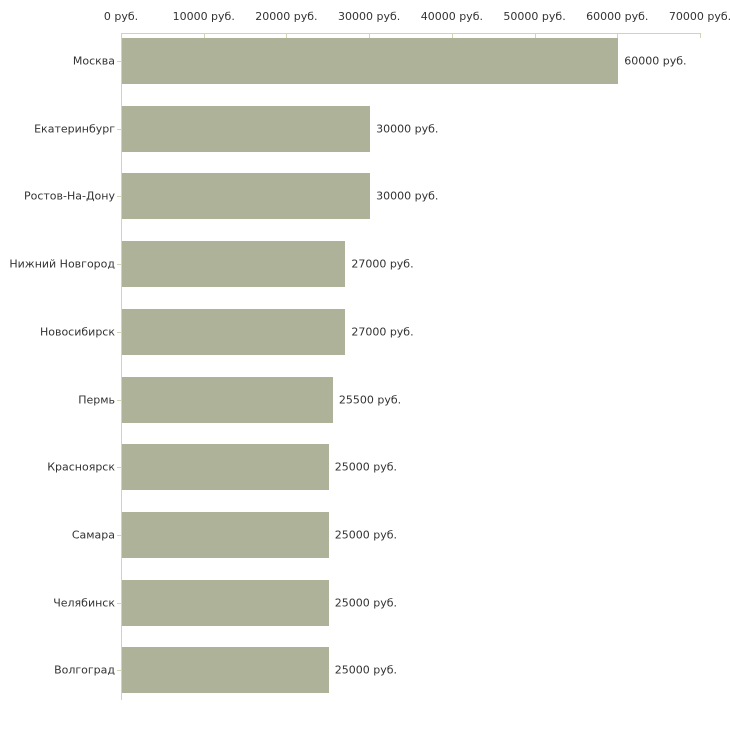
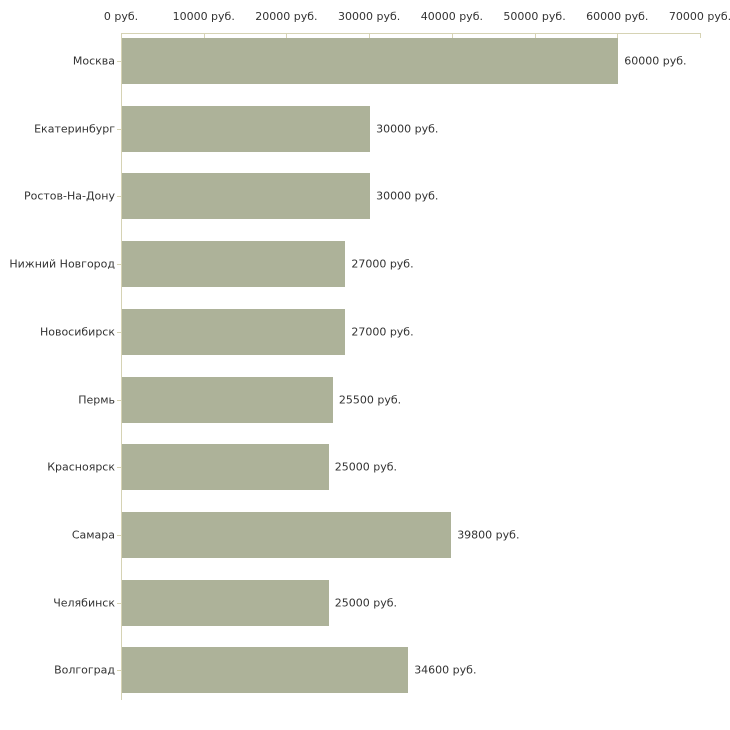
Самара: 25000 -> 39800
Волгоград: 25000 -> 34600
